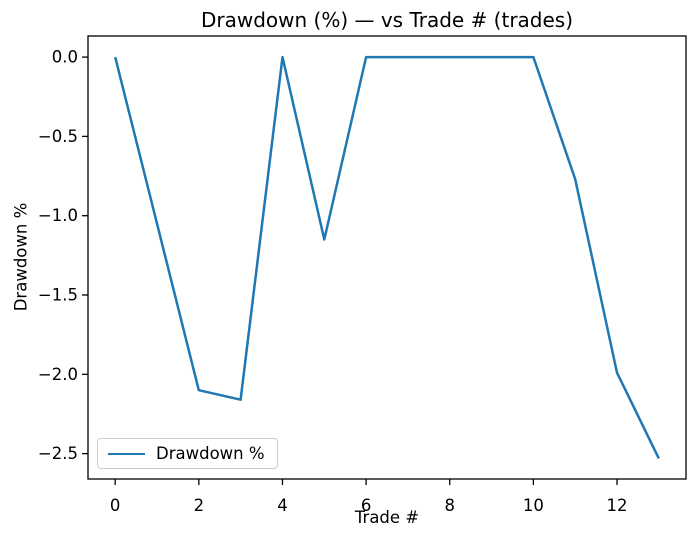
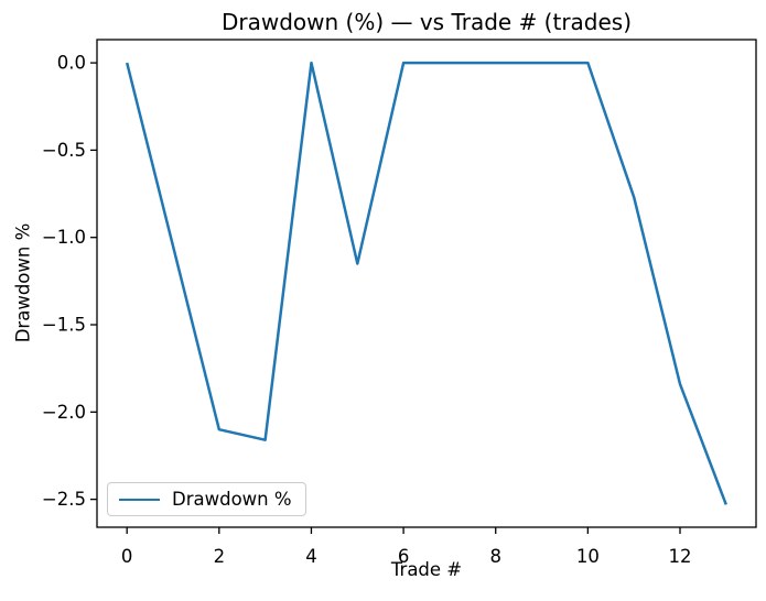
12: -1.99 -> -1.84
